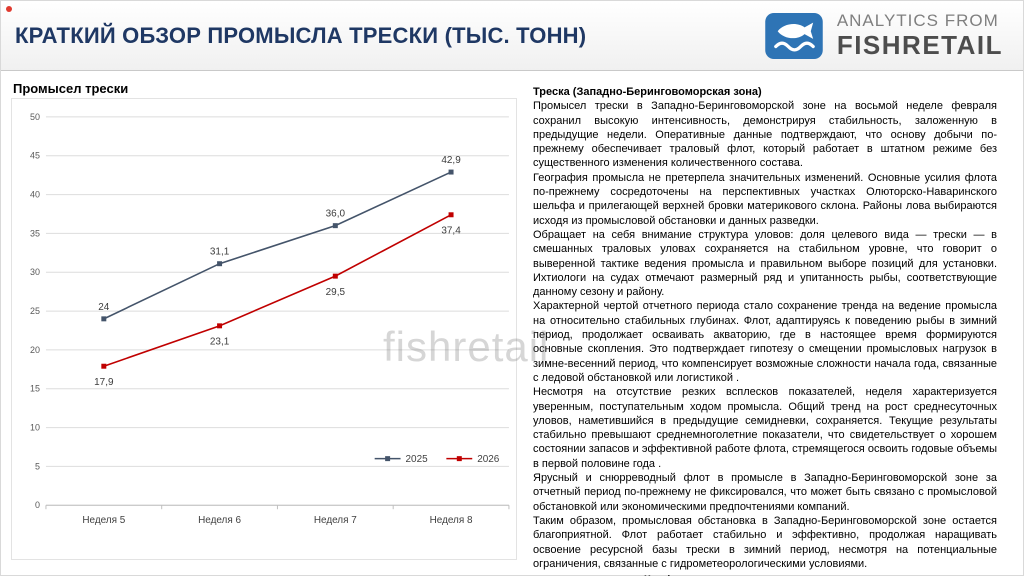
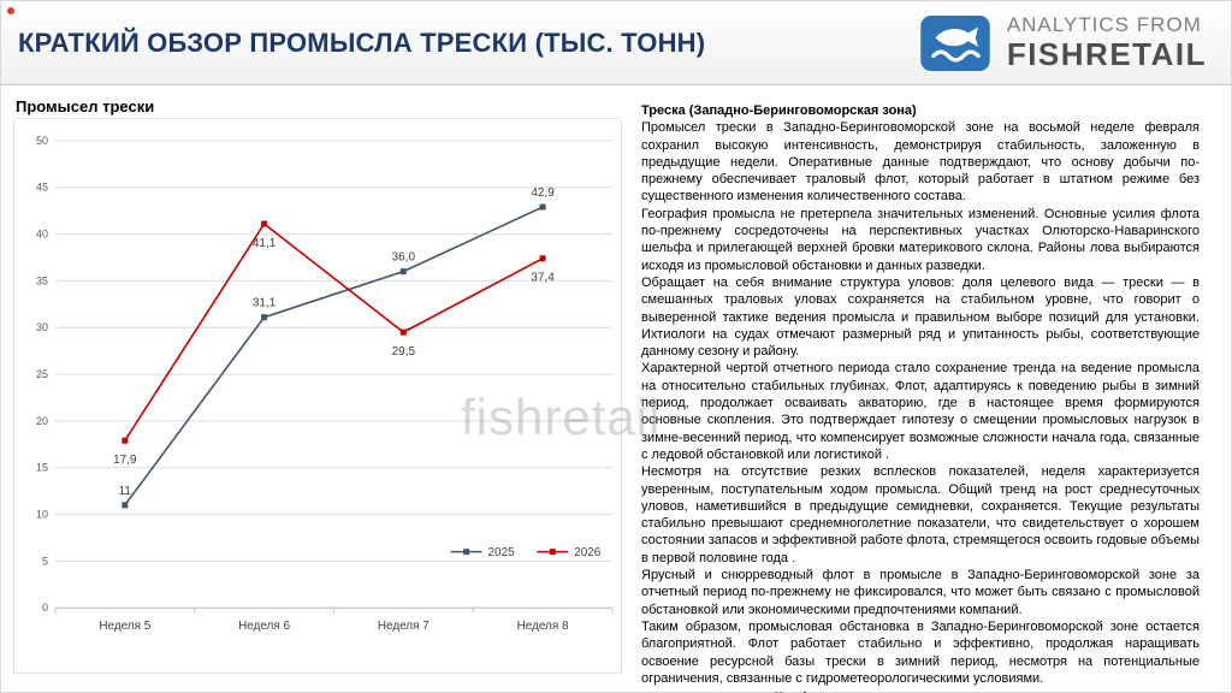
2025/Неделя 5: 24 -> 11
2026/Неделя 6: 23,1 -> 41,1
